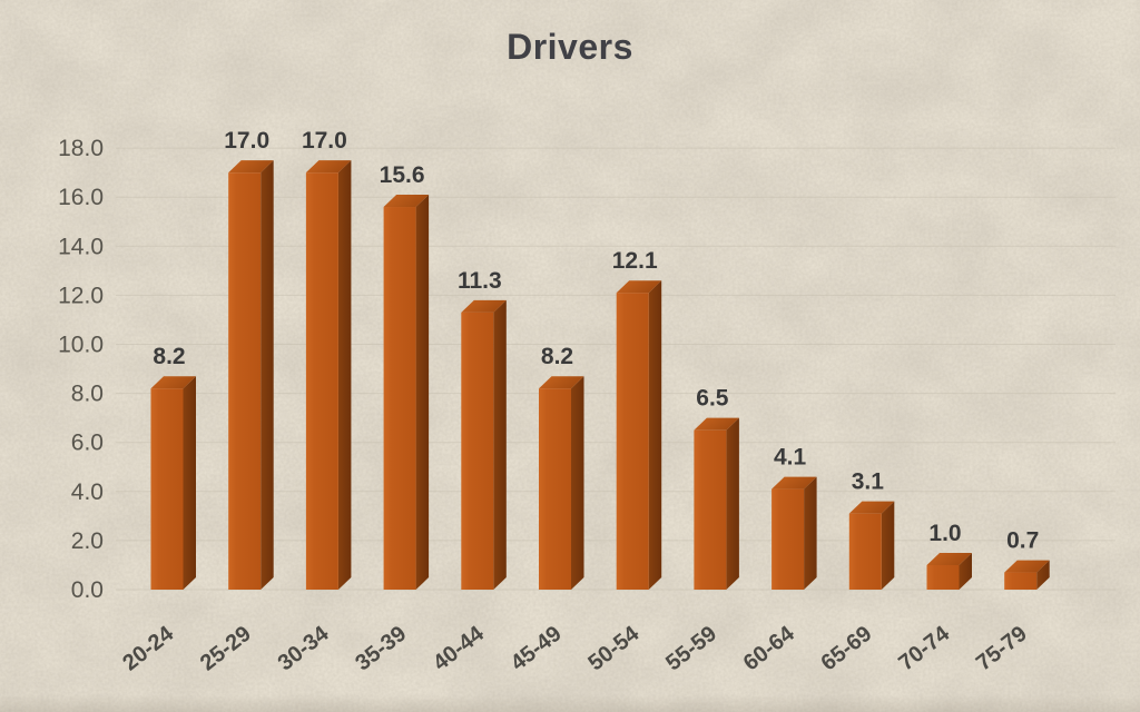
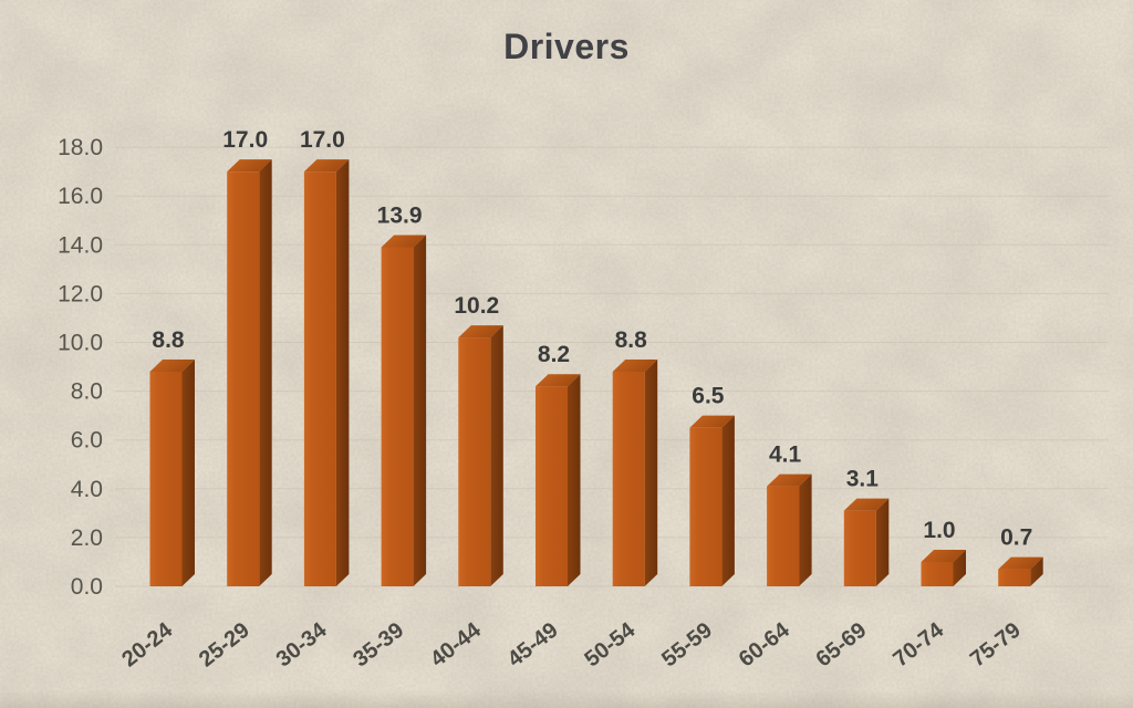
20-24: 8.2 -> 8.8
35-39: 15.6 -> 13.9
40-44: 11.3 -> 10.2
50-54: 12.1 -> 8.8
